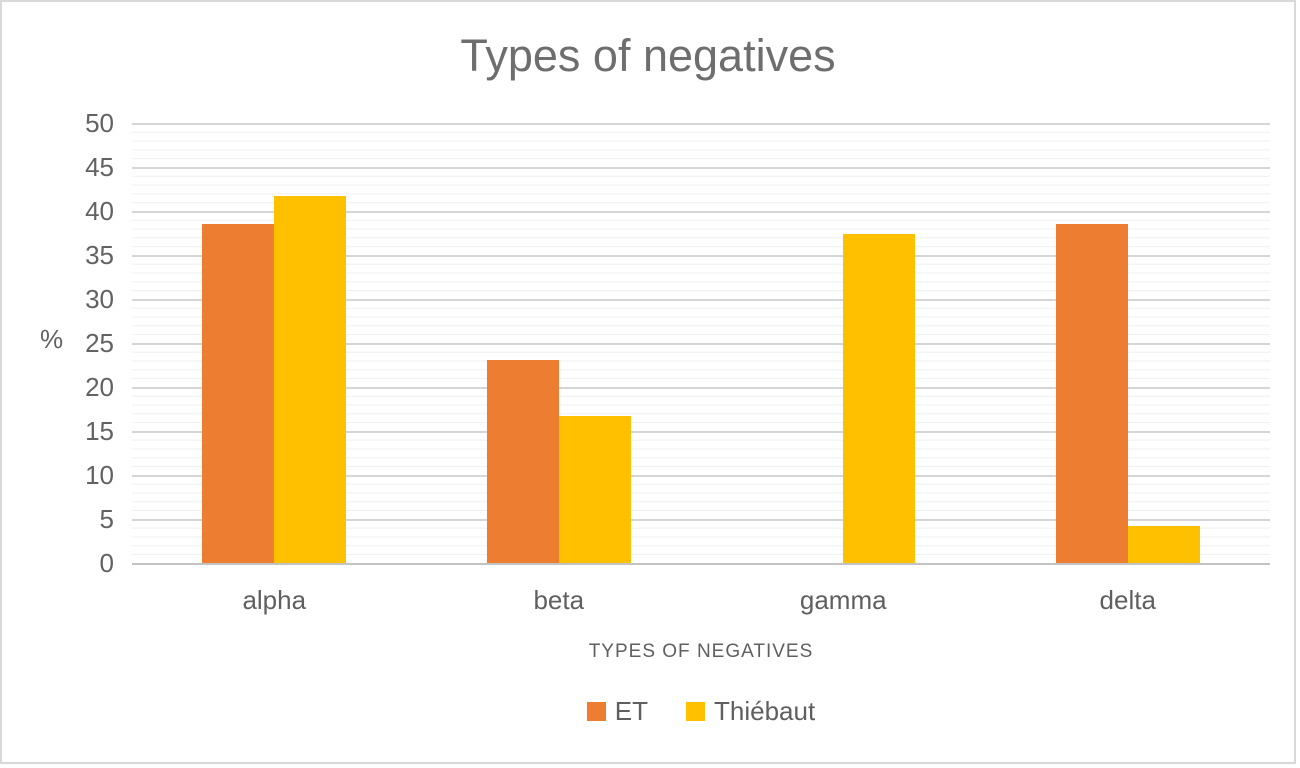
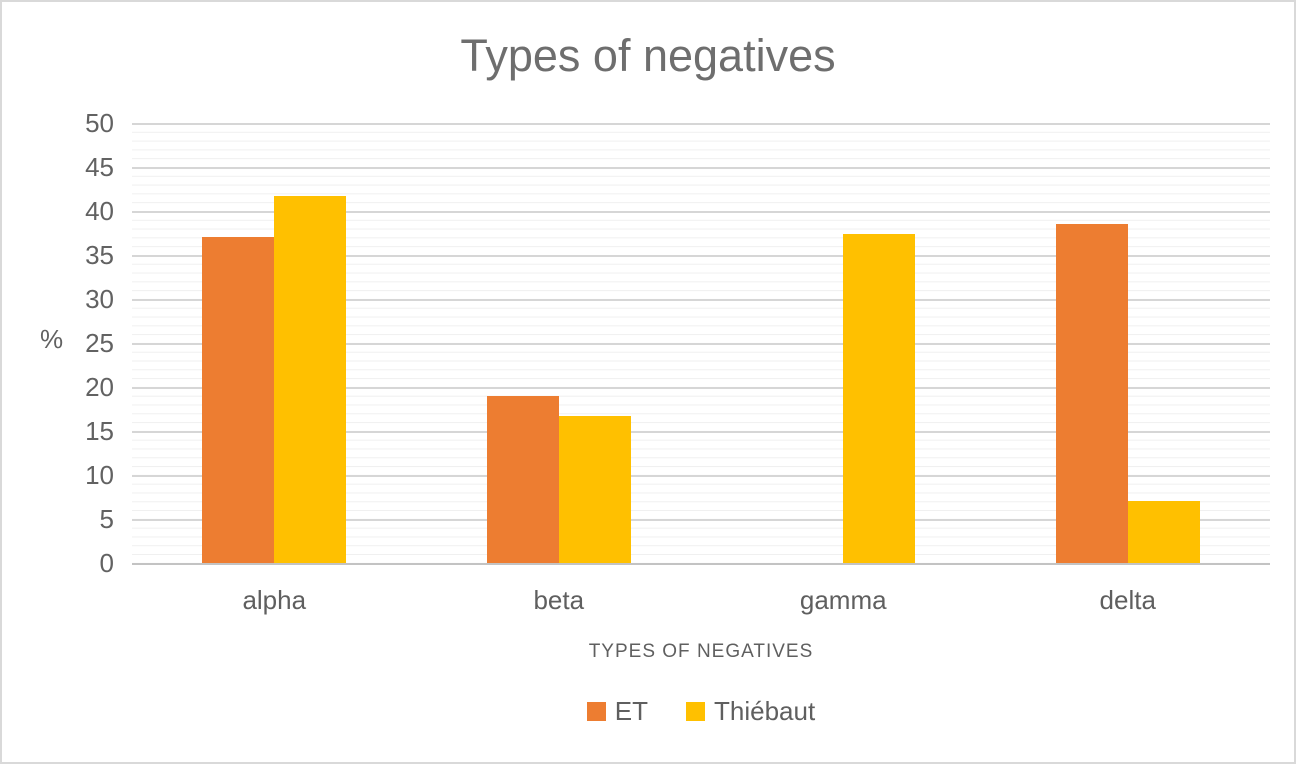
ET/alpha: 38 -> 37
ET/beta: 23 -> 19
Thiébaut/delta: 4 -> 7
